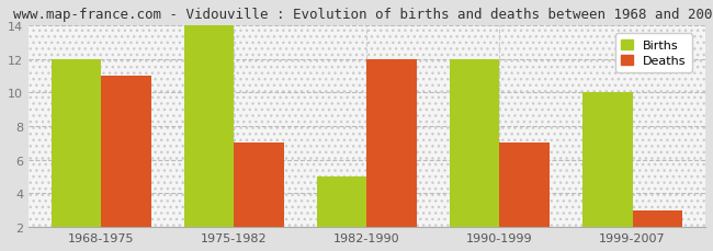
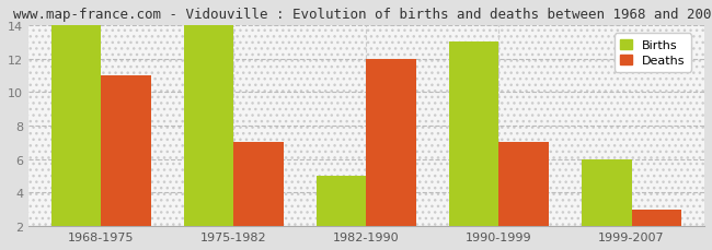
Births/1968-1975: 12 -> 14
Births/1990-1999: 12 -> 13
Births/1999-2007: 10 -> 6
